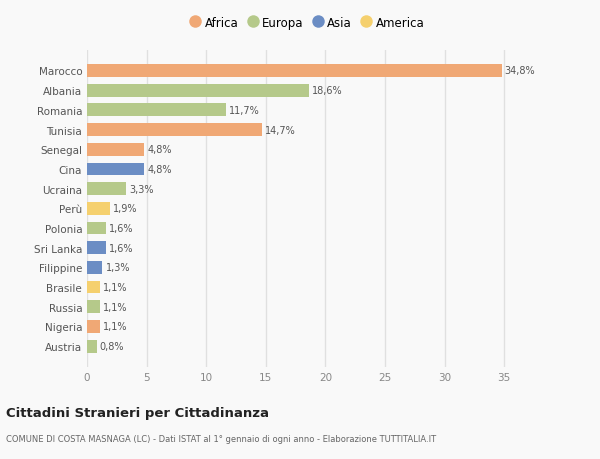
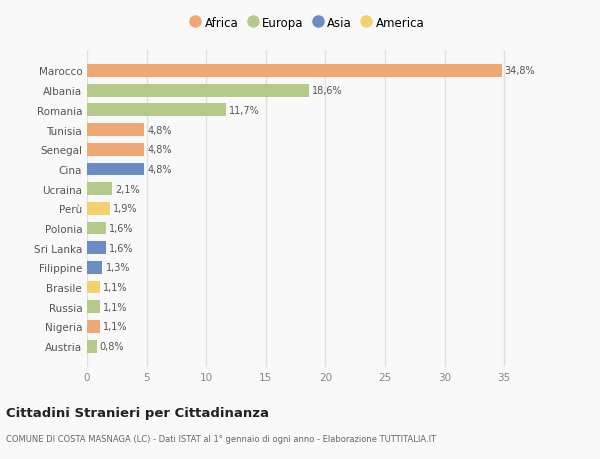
Tunisia: 14,7% -> 4,8%
Ucraina: 3,3% -> 2,1%
